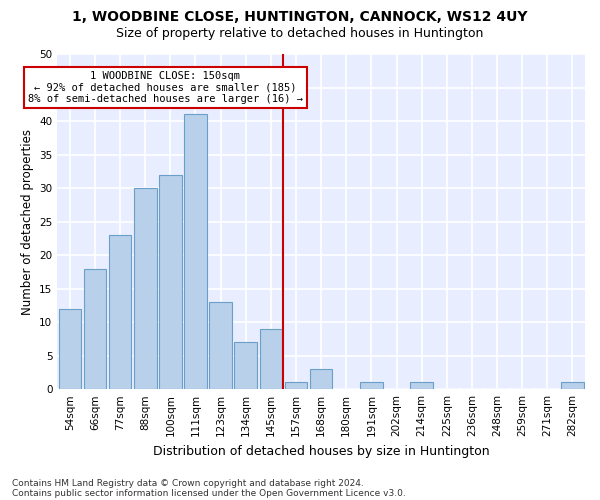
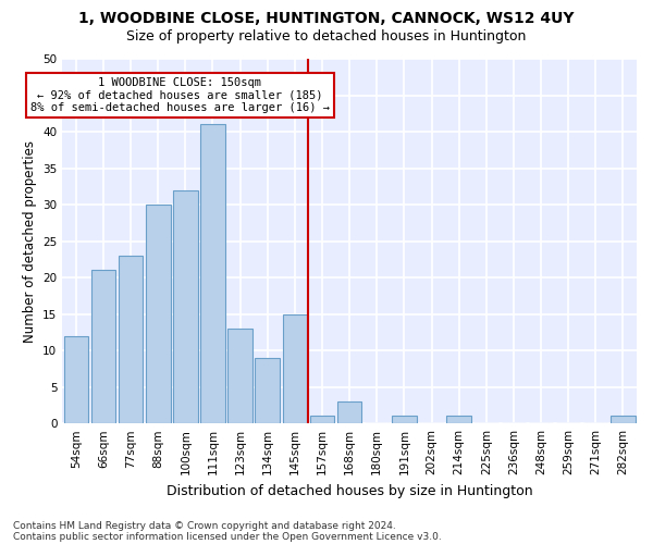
66sqm: 18 -> 21
134sqm: 7 -> 9
145sqm: 9 -> 15
